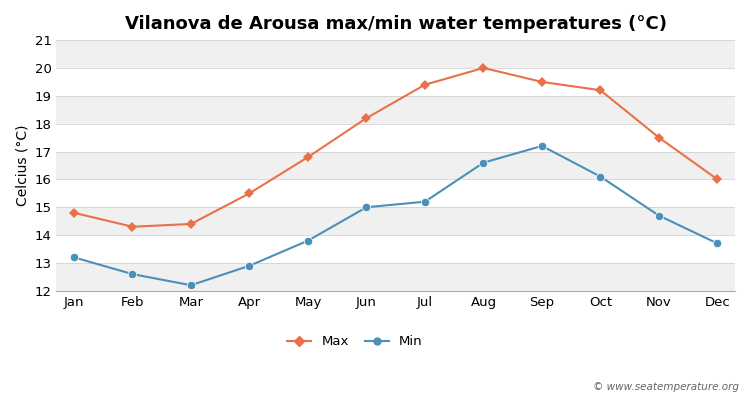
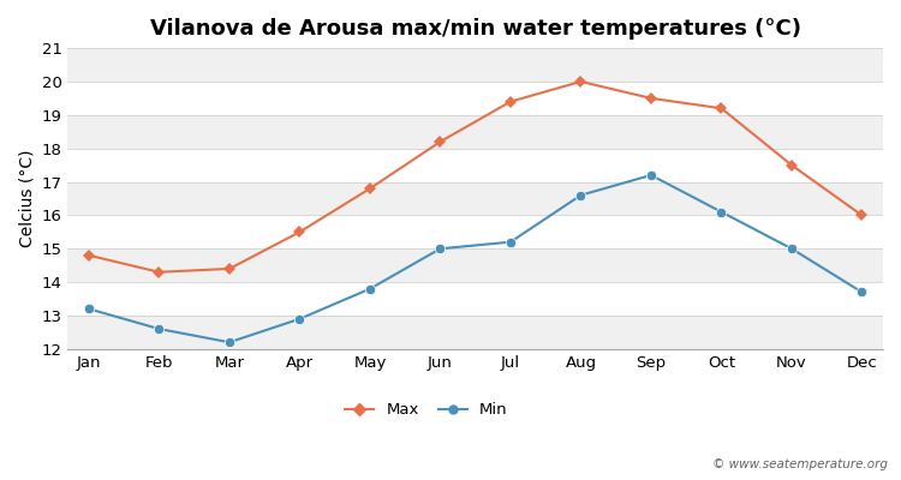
Min/Nov: 14.7 -> 15.0
